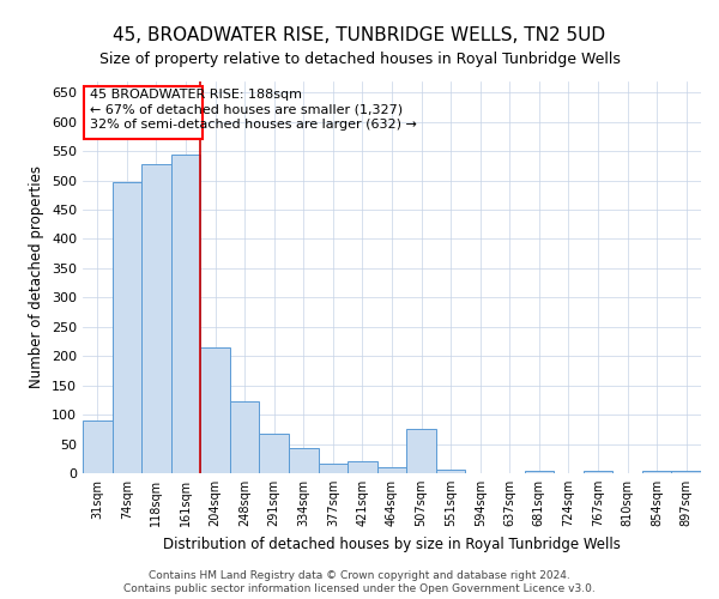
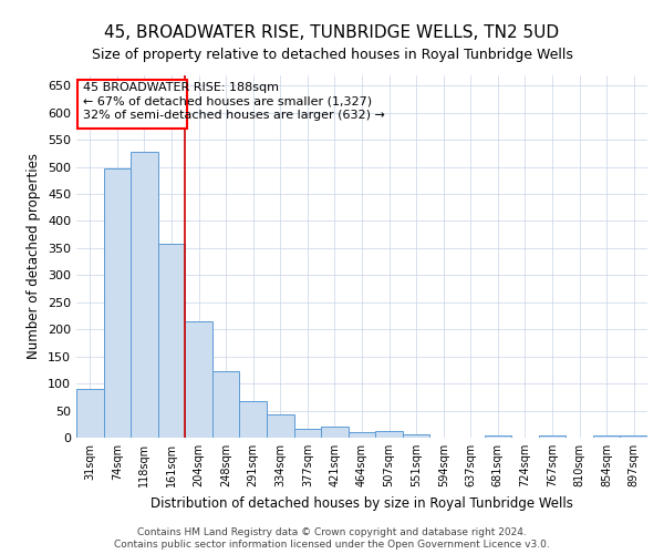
161sqm: 545 -> 358
507sqm: 75 -> 12
